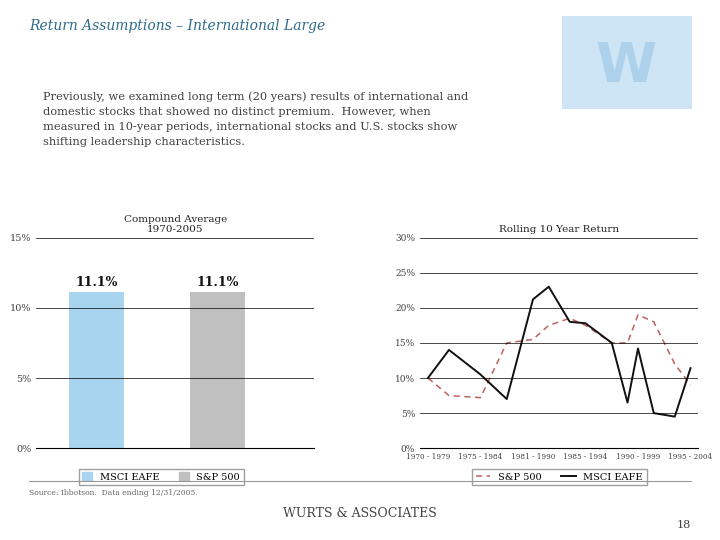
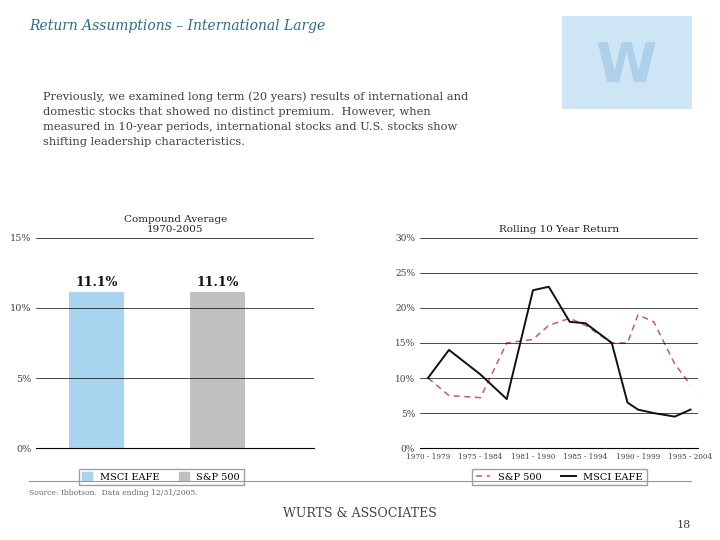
Rolling 10 Year Return/MSCI EAFE/1981 - 1990: 21.2% -> 22.5%
Rolling 10 Year Return/MSCI EAFE/1990 - 1999: 14.2% -> 5.5%
Rolling 10 Year Return/MSCI EAFE/1995 - 2004: 11.4% -> 5.5%
